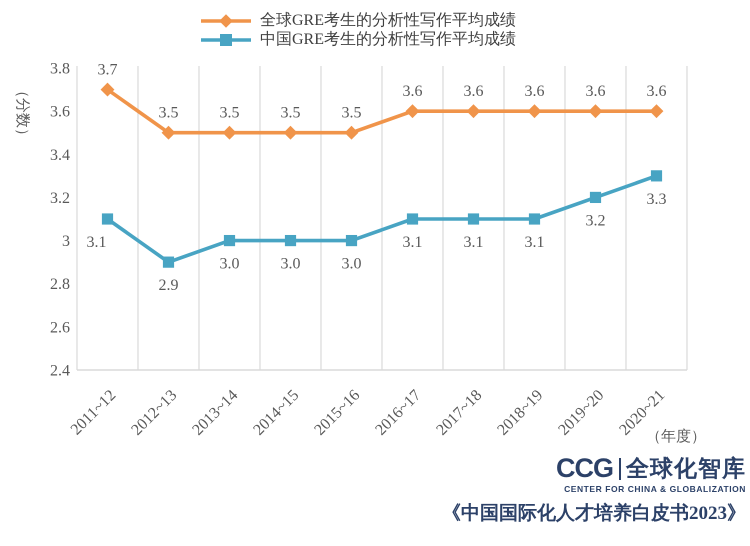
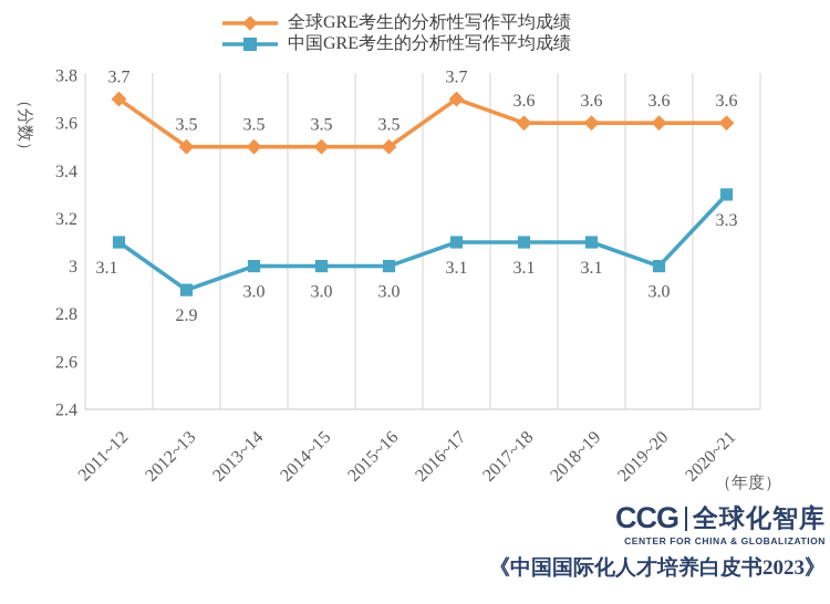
全球GRE考生的分析性写作平均成绩/2016~17: 3.6 -> 3.7
中国GRE考生的分析性写作平均成绩/2019~20: 3.2 -> 3.0
